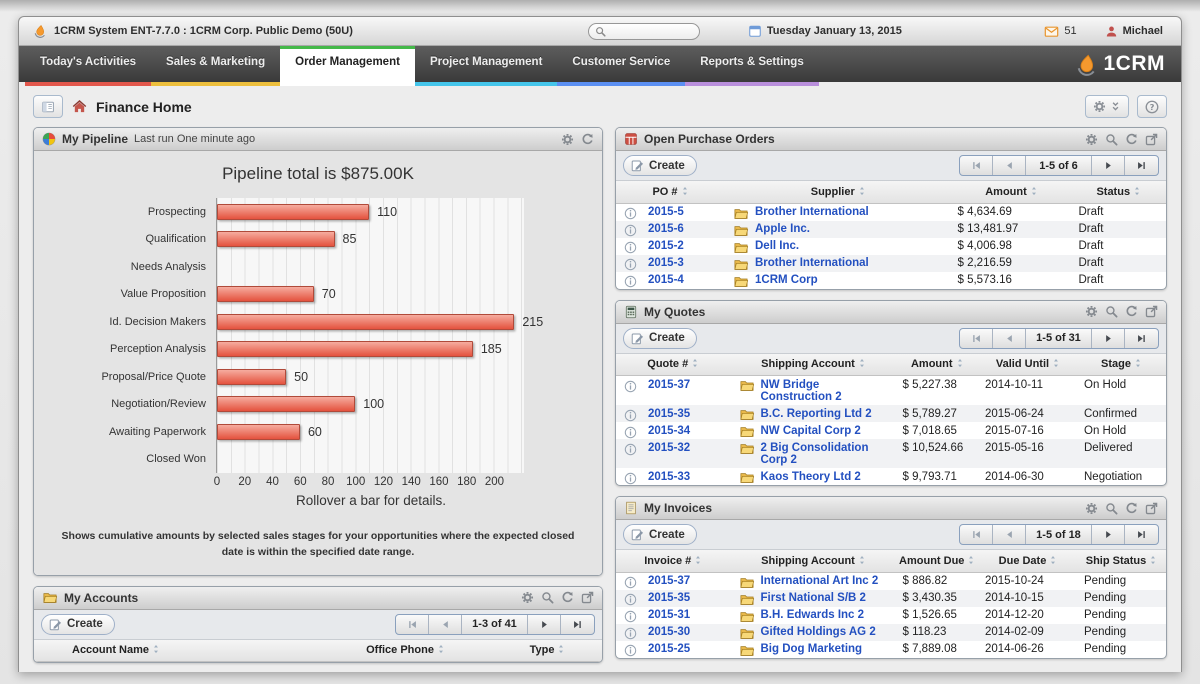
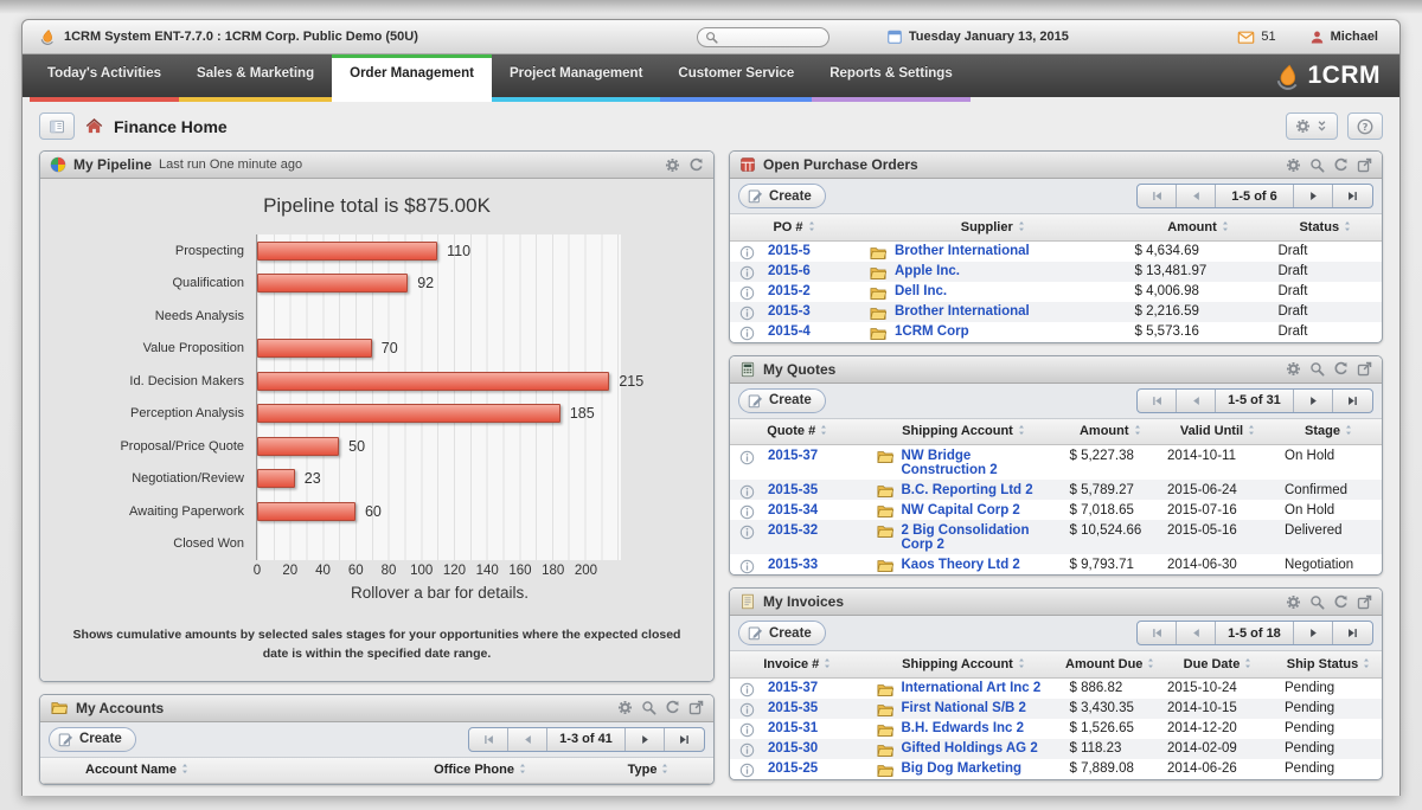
Qualification: 85 -> 92
Negotiation/Review: 100 -> 23
